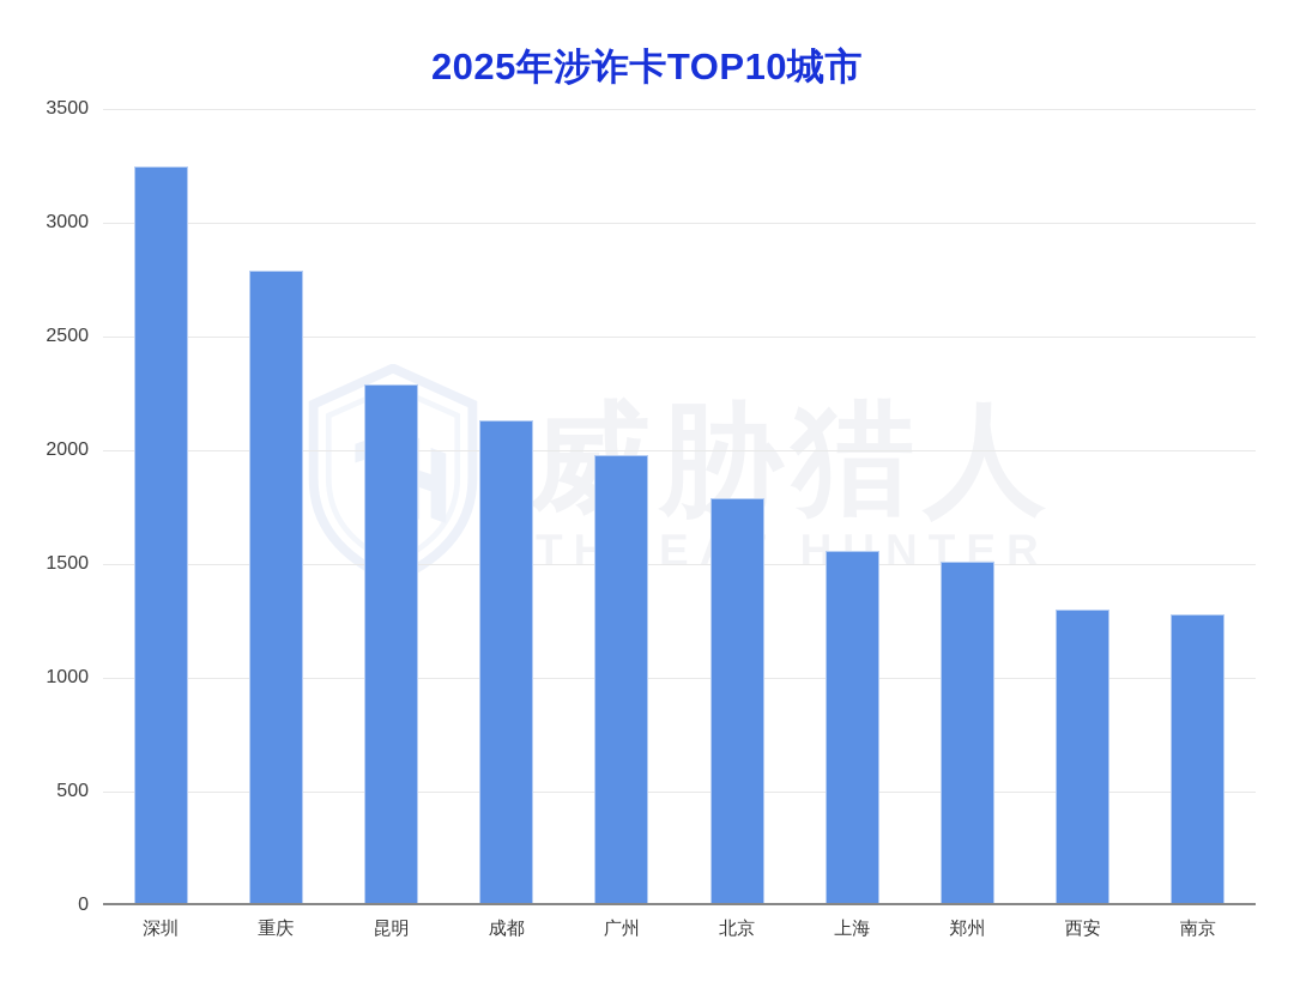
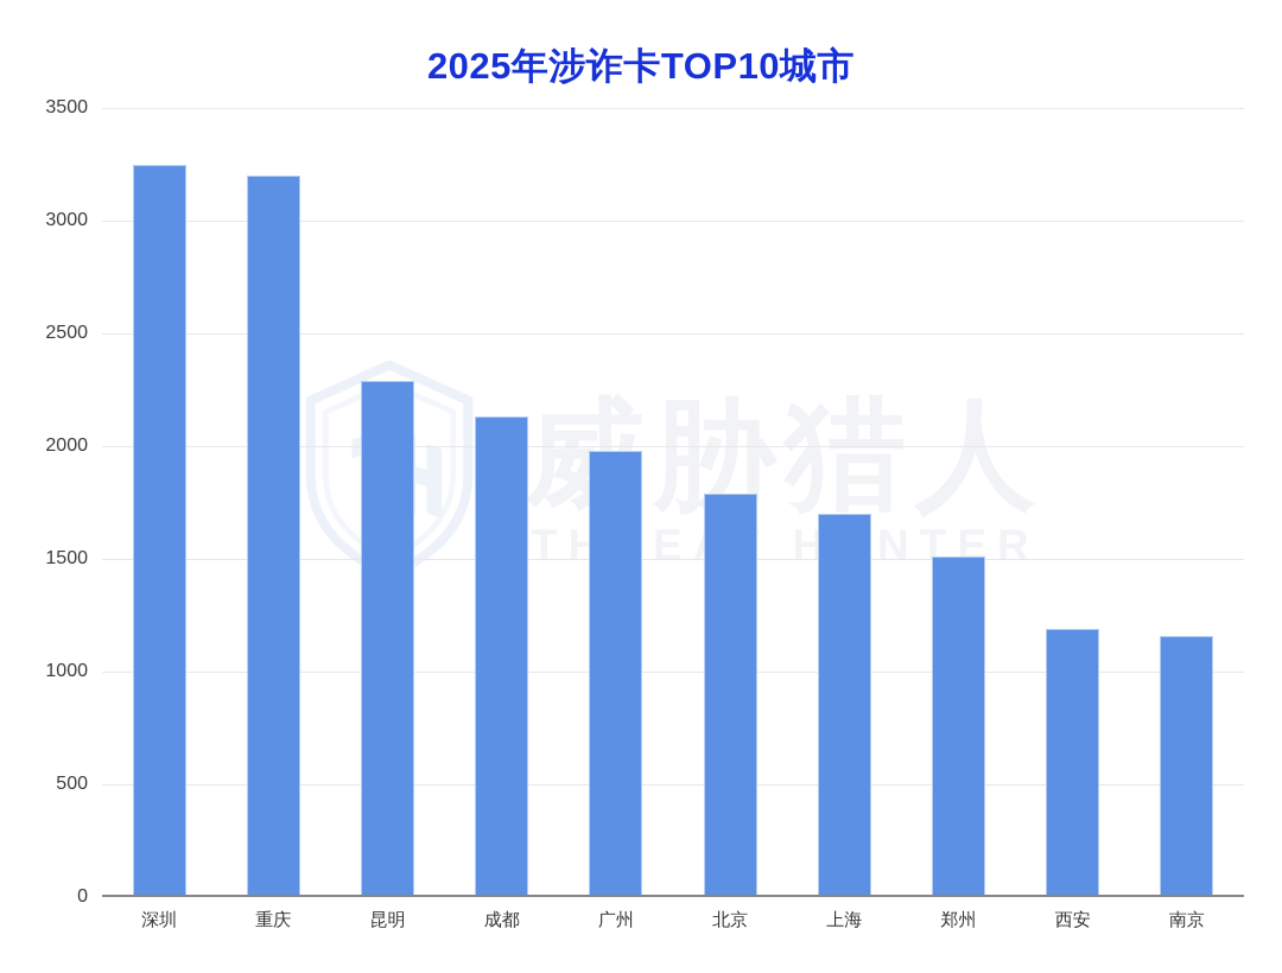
重庆: 2790 -> 3200
上海: 1560 -> 1700
西安: 1300 -> 1190
南京: 1280 -> 1160
